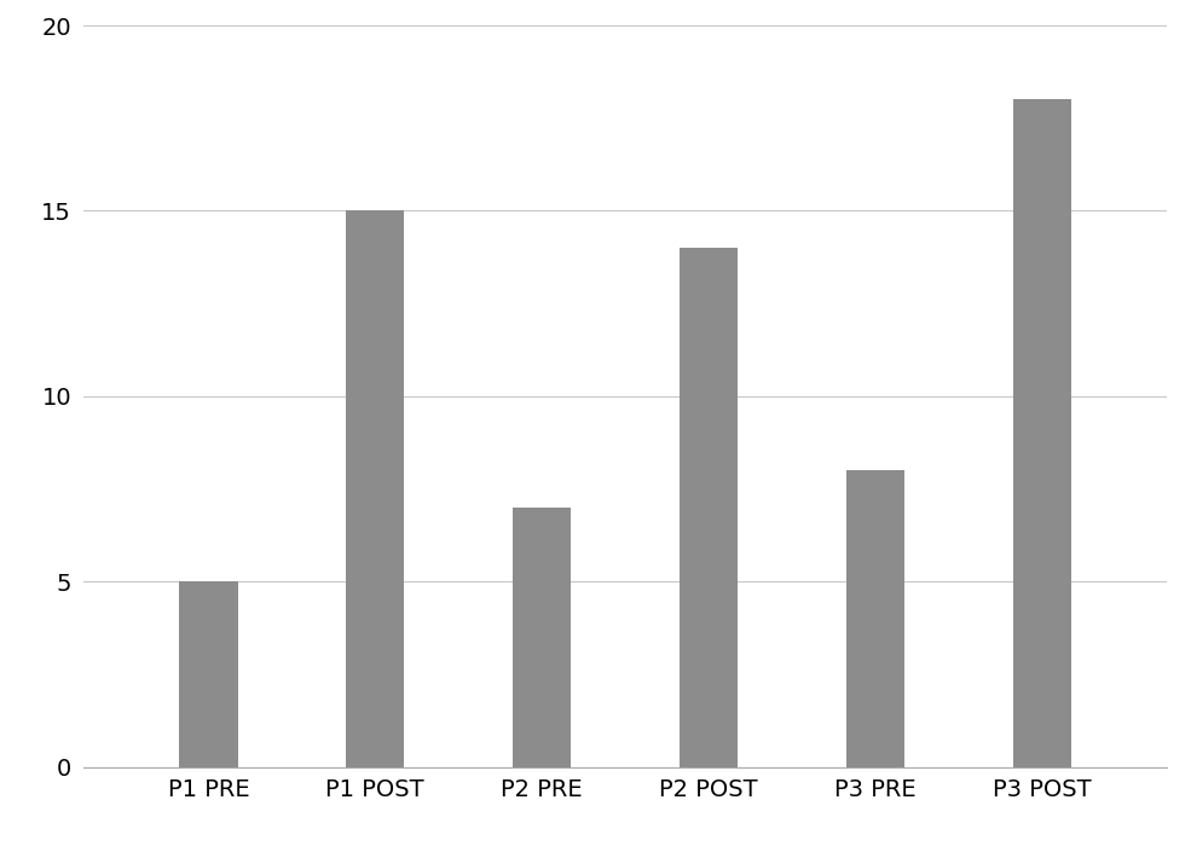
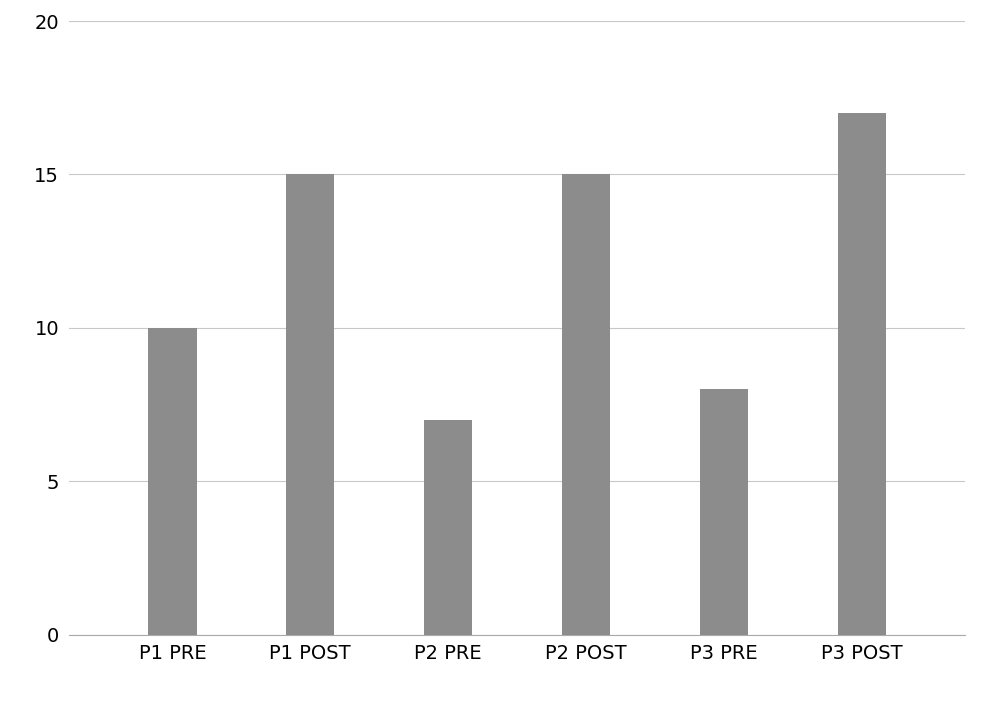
P1 PRE: 5 -> 10
P2 POST: 14 -> 15
P3 POST: 18 -> 17
